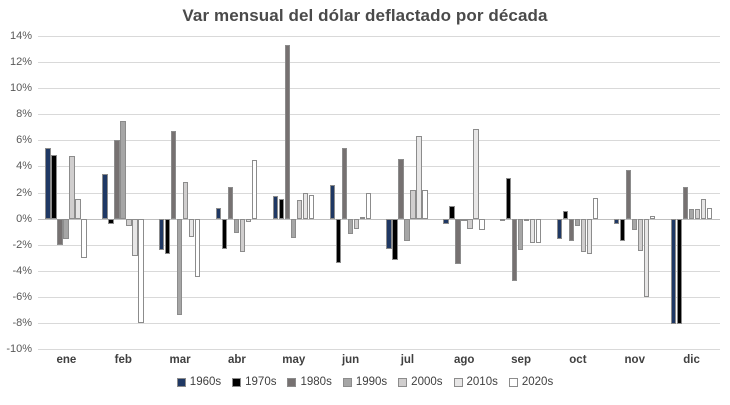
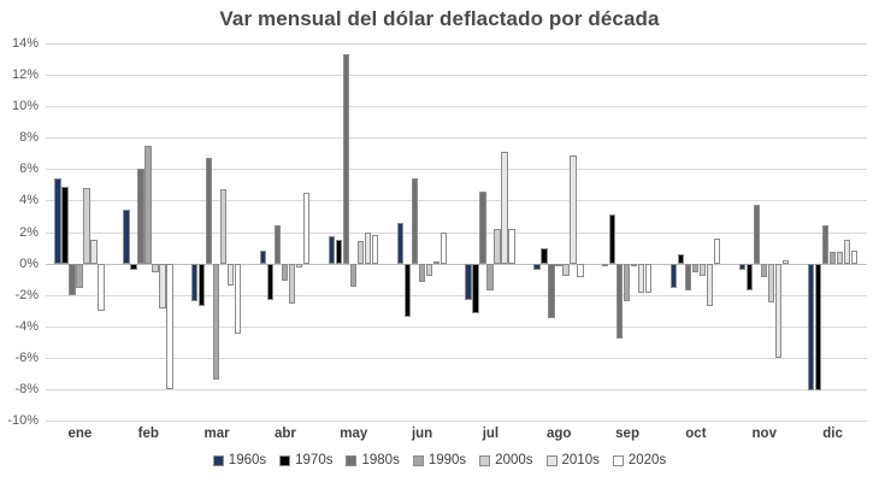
2000s/mar: 2.8% -> 4.7%
2010s/jul: 6.3% -> 7.1%
2000s/oct: -2.6% -> -0.8%
